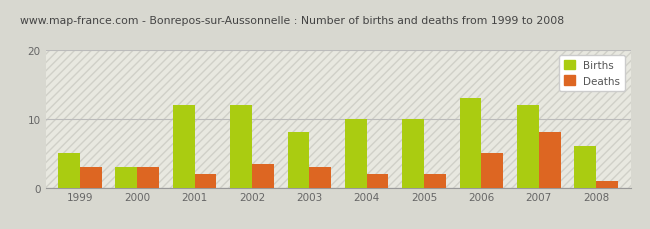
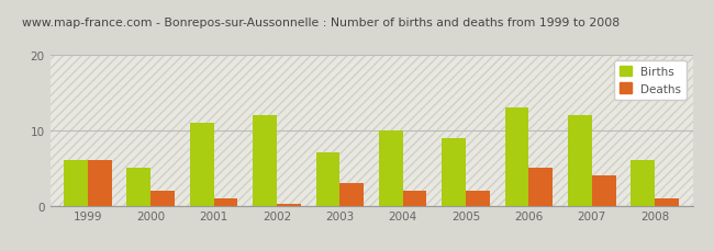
Births/1999: 5 -> 6
Deaths/1999: 3.0 -> 6.0
Births/2000: 3 -> 5
Deaths/2000: 3.0 -> 2.0
Births/2001: 12 -> 11
Deaths/2001: 2.0 -> 1.0
Deaths/2002: 3.4 -> 0.2
Births/2003: 8 -> 7
Births/2005: 10 -> 9
Deaths/2007: 8.0 -> 4.0
